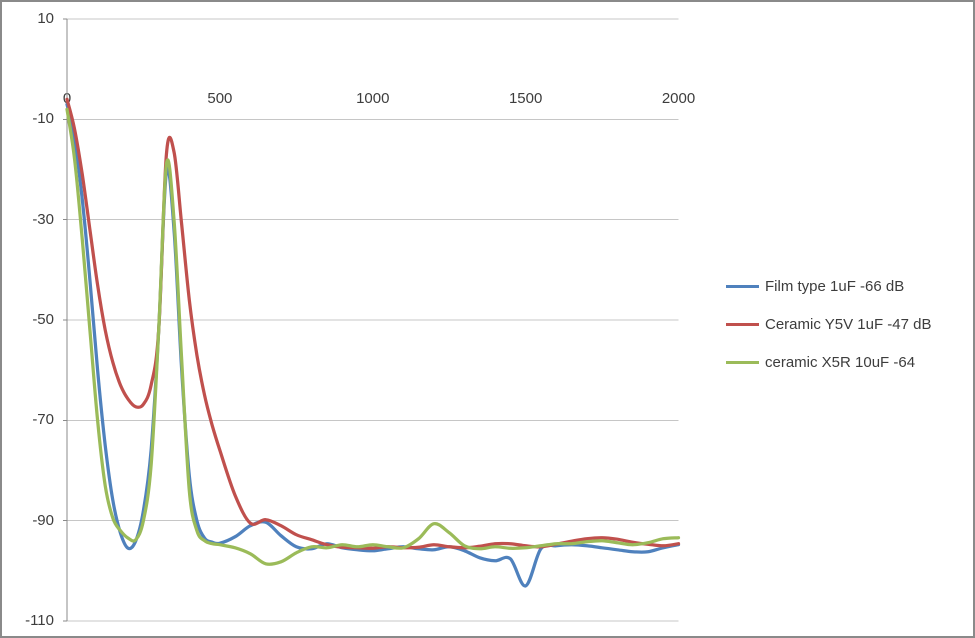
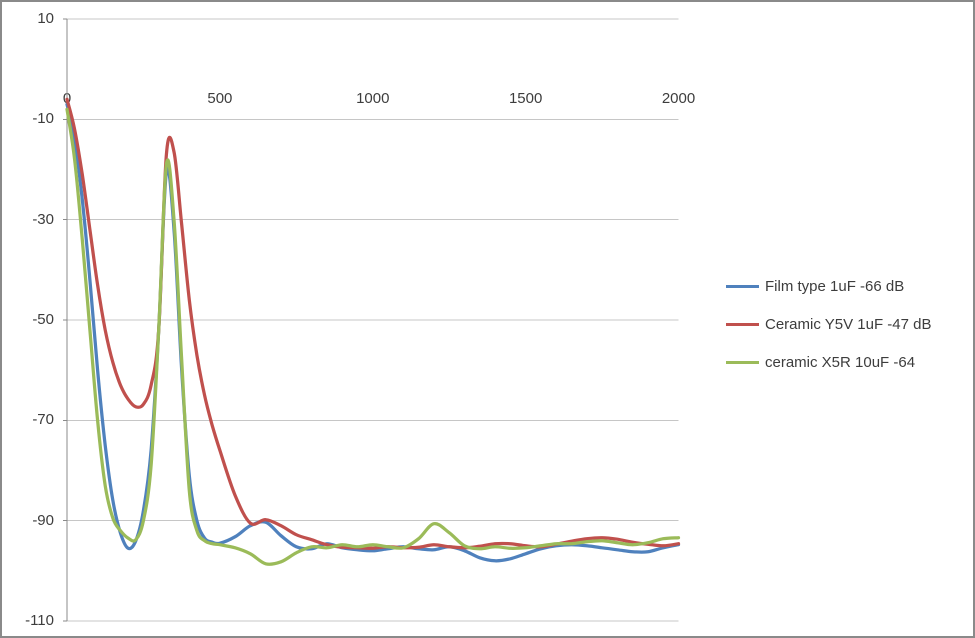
Film type 1uF -66 dB/1500: -103 -> -97
